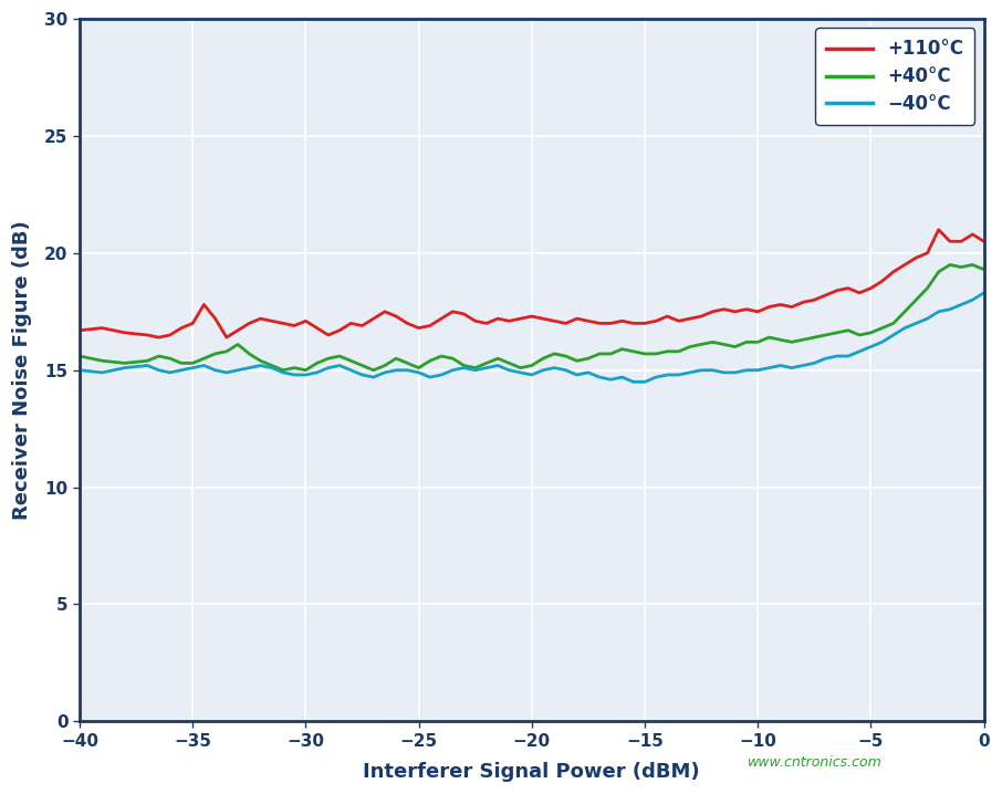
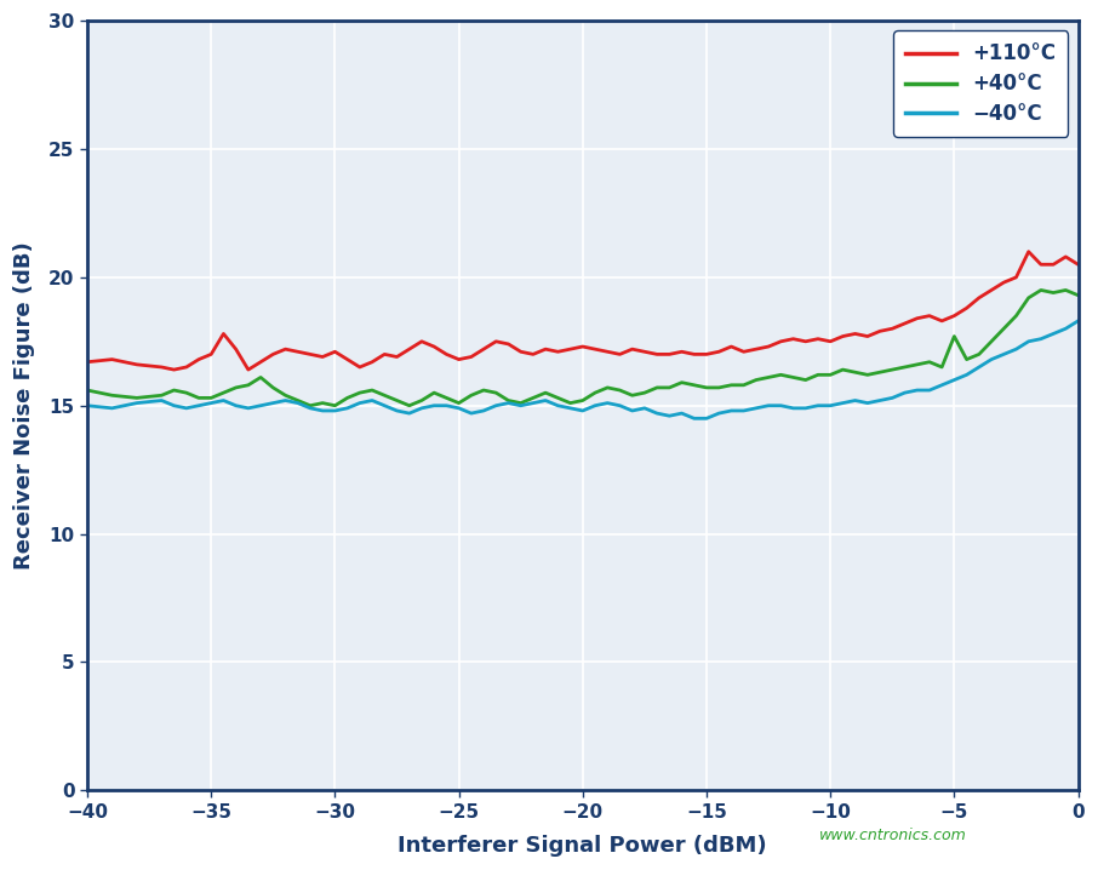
+40°C/−5: 16.6 -> 17.7
